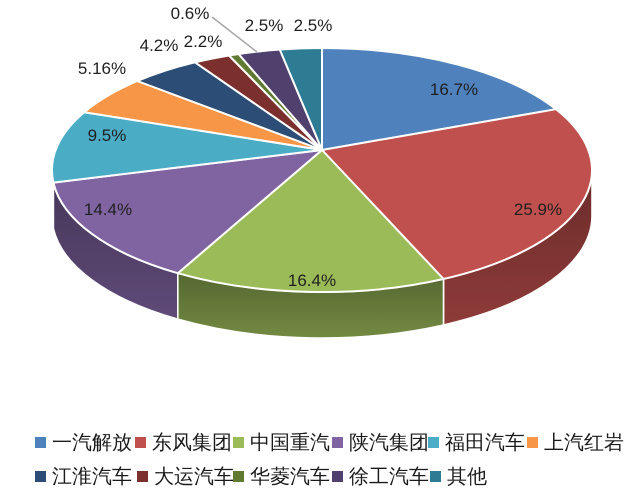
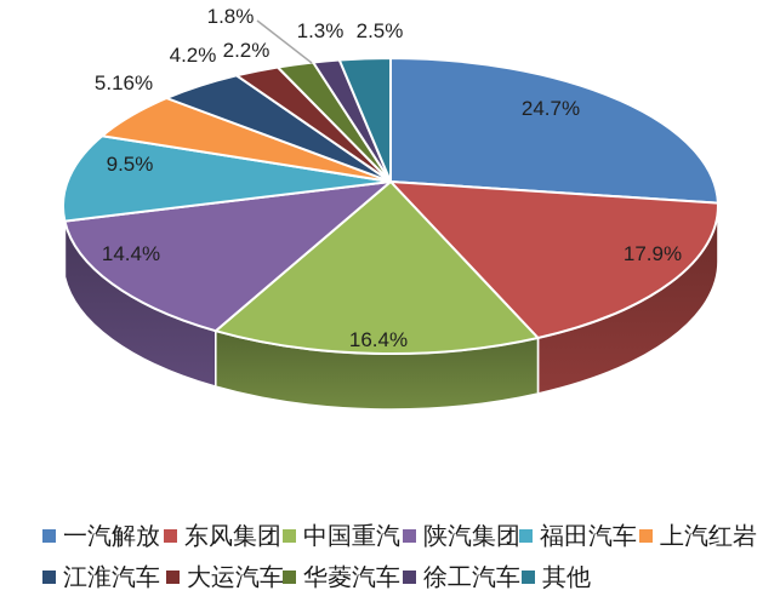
一汽解放: 16.7% -> 24.7%
东风集团: 25.9% -> 17.9%
华菱汽车: 0.6% -> 1.8%
徐工汽车: 2.5% -> 1.3%
